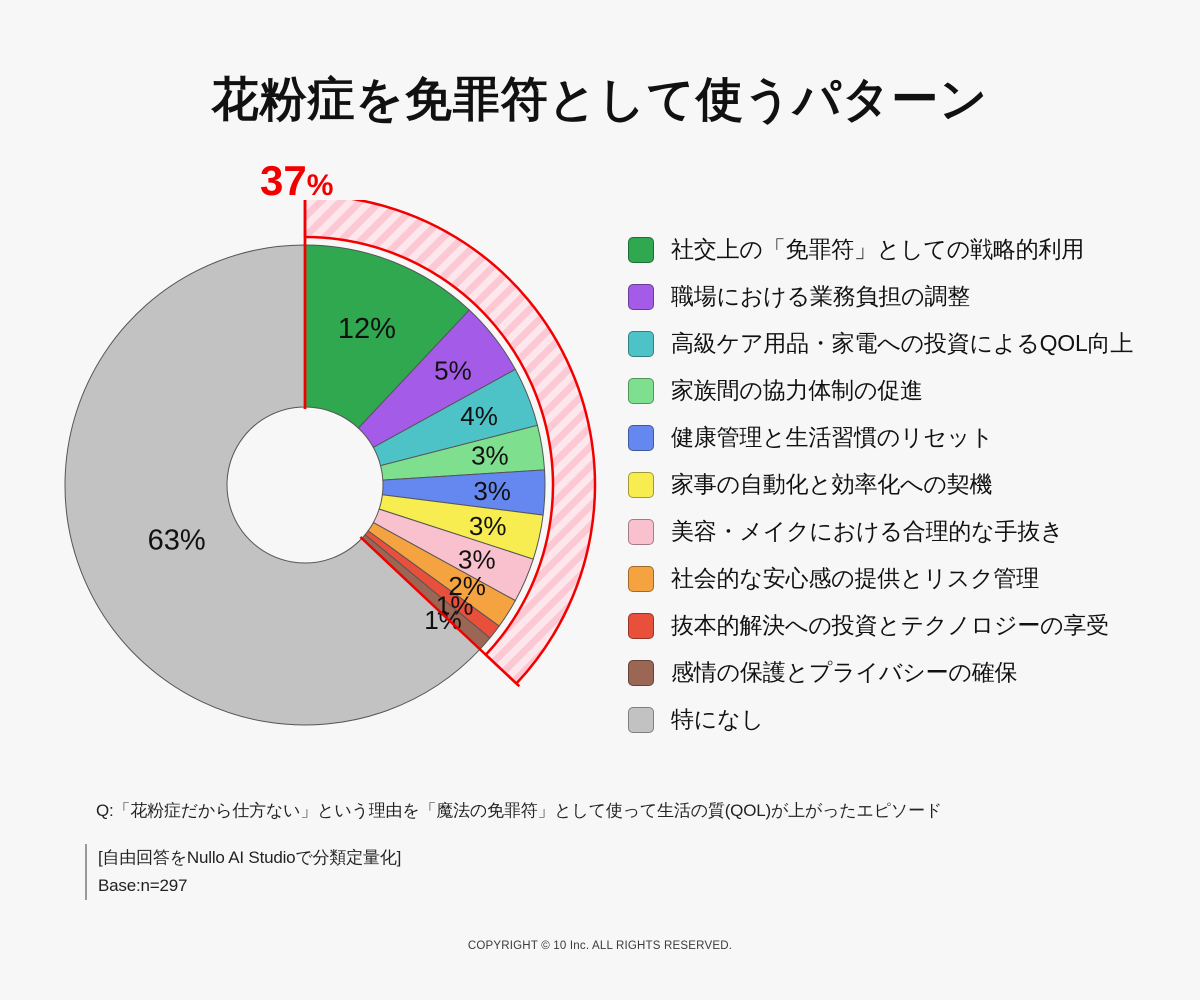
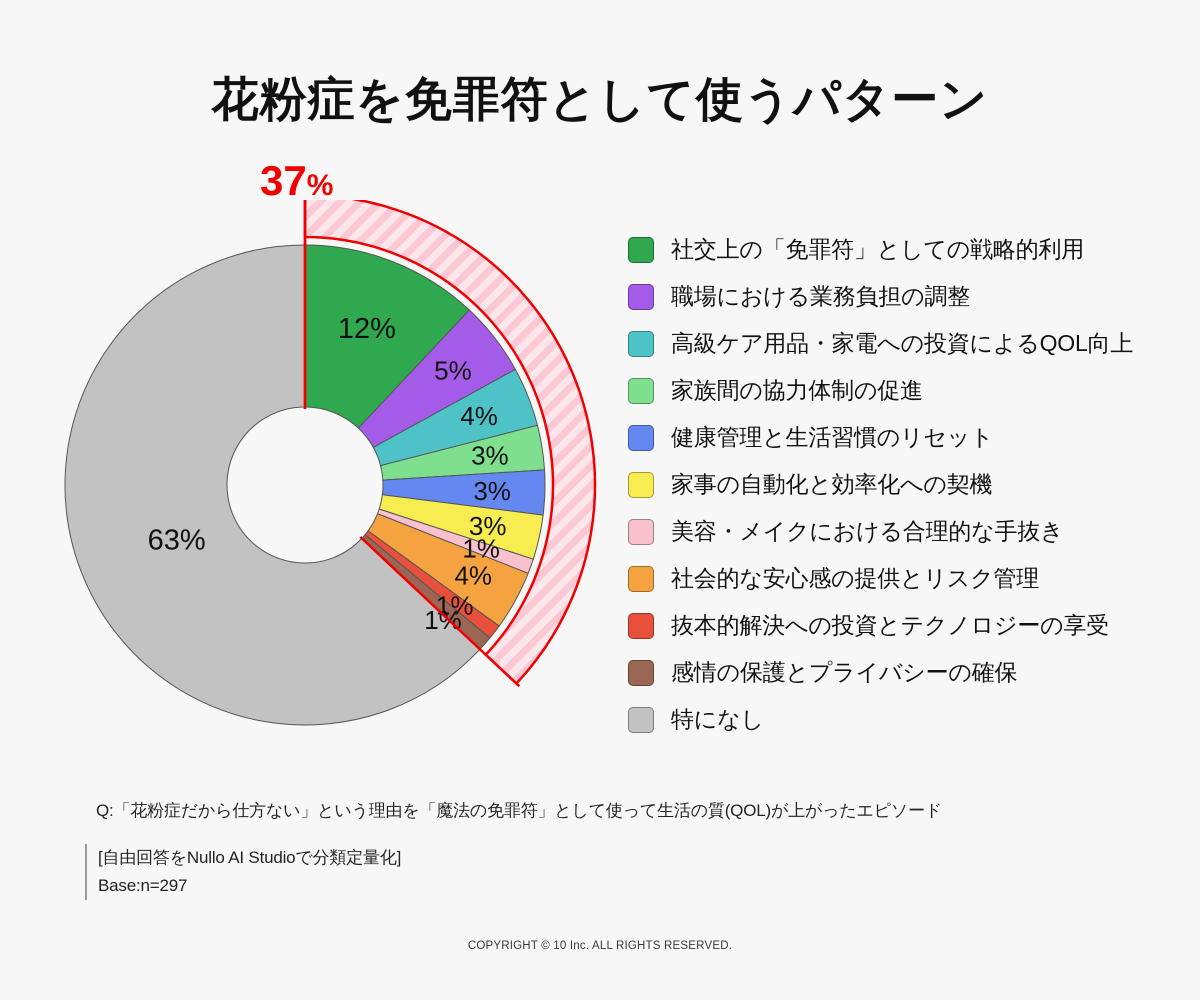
美容・メイクにおける合理的な手抜き: 3% -> 1%
社会的な安心感の提供とリスク管理: 2% -> 4%
